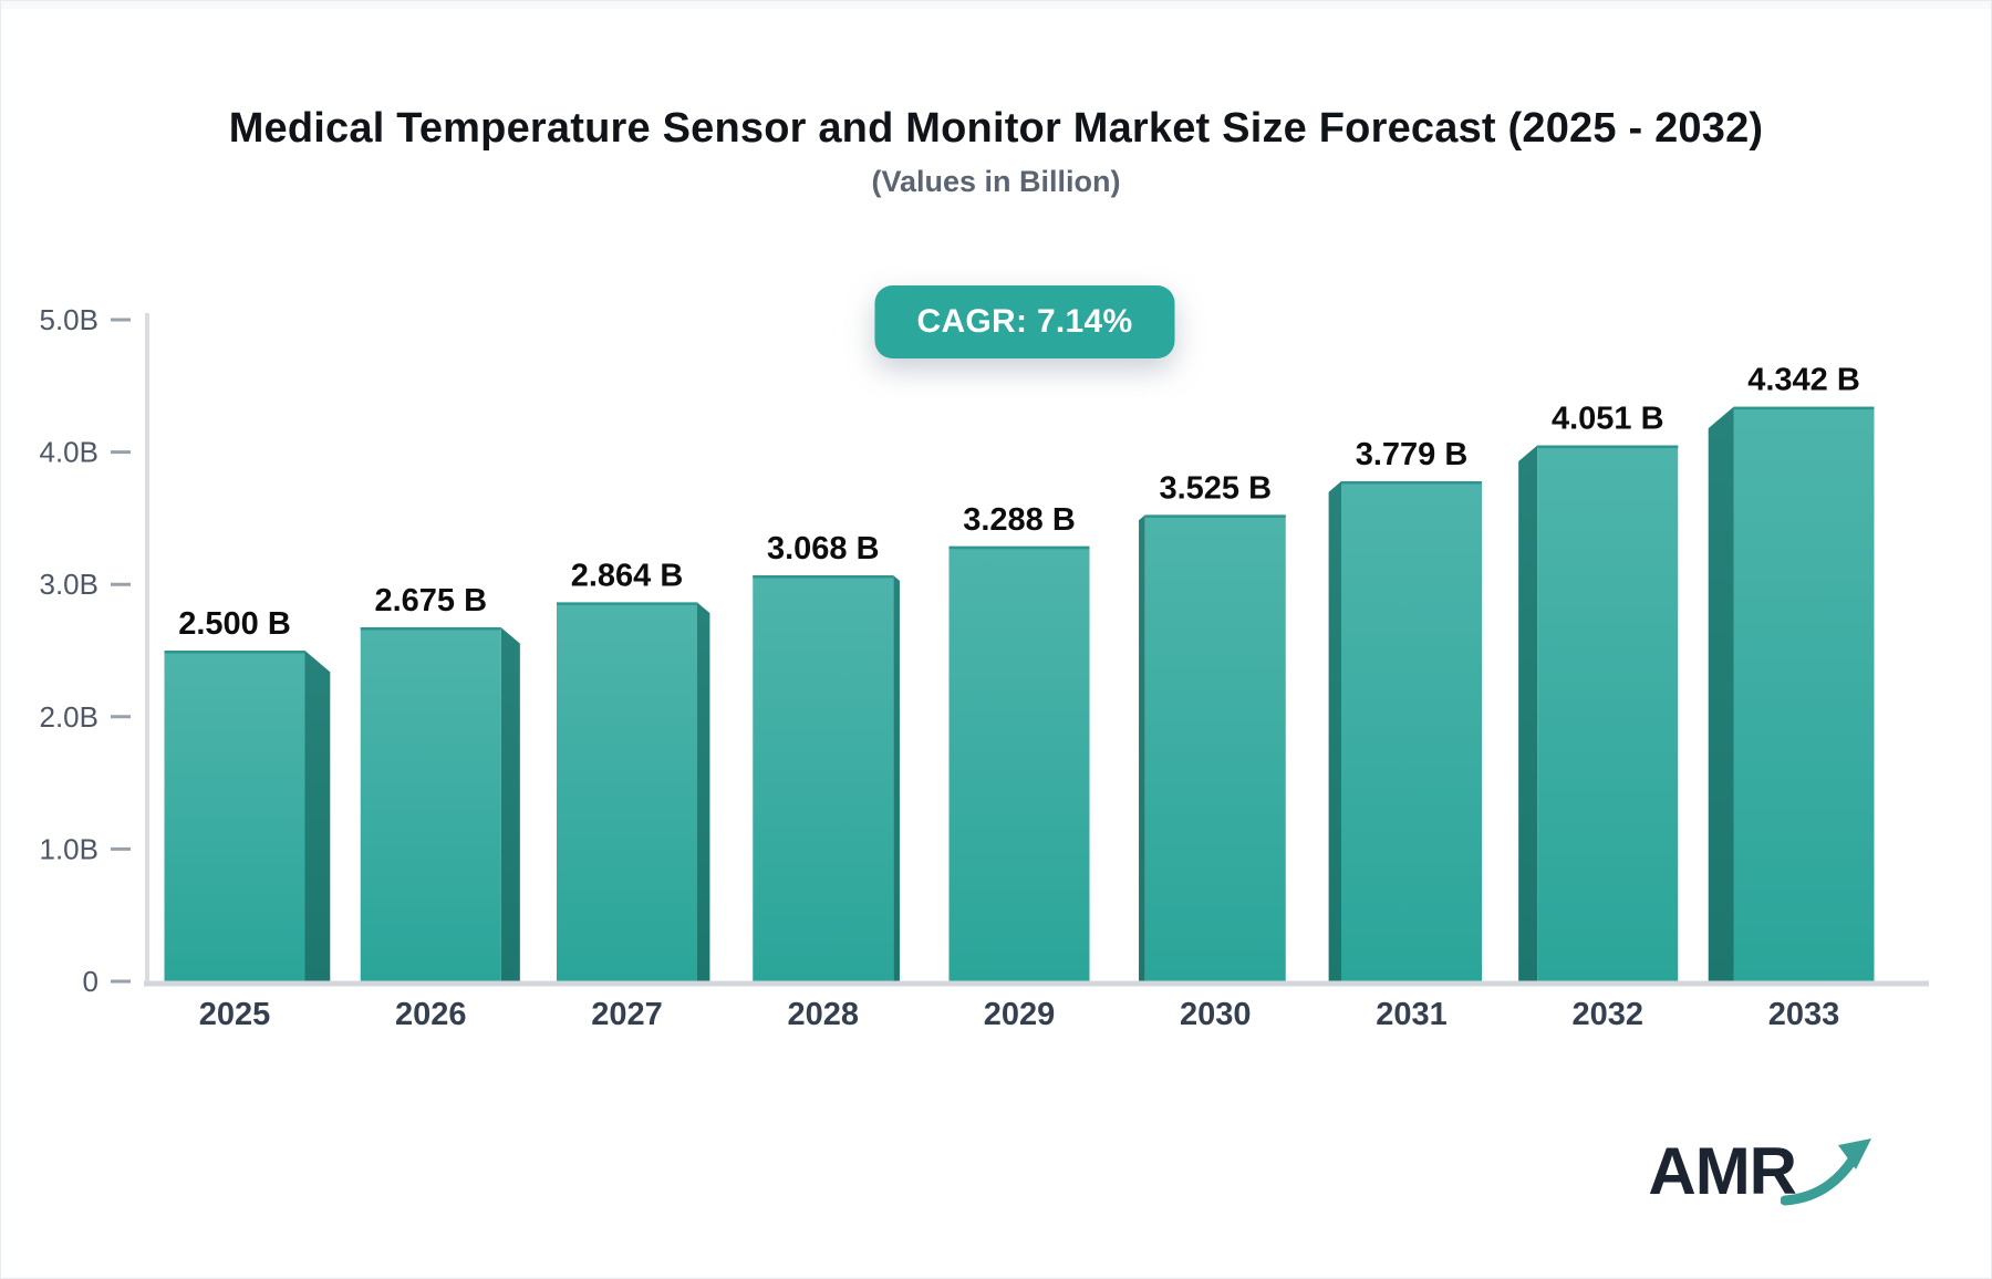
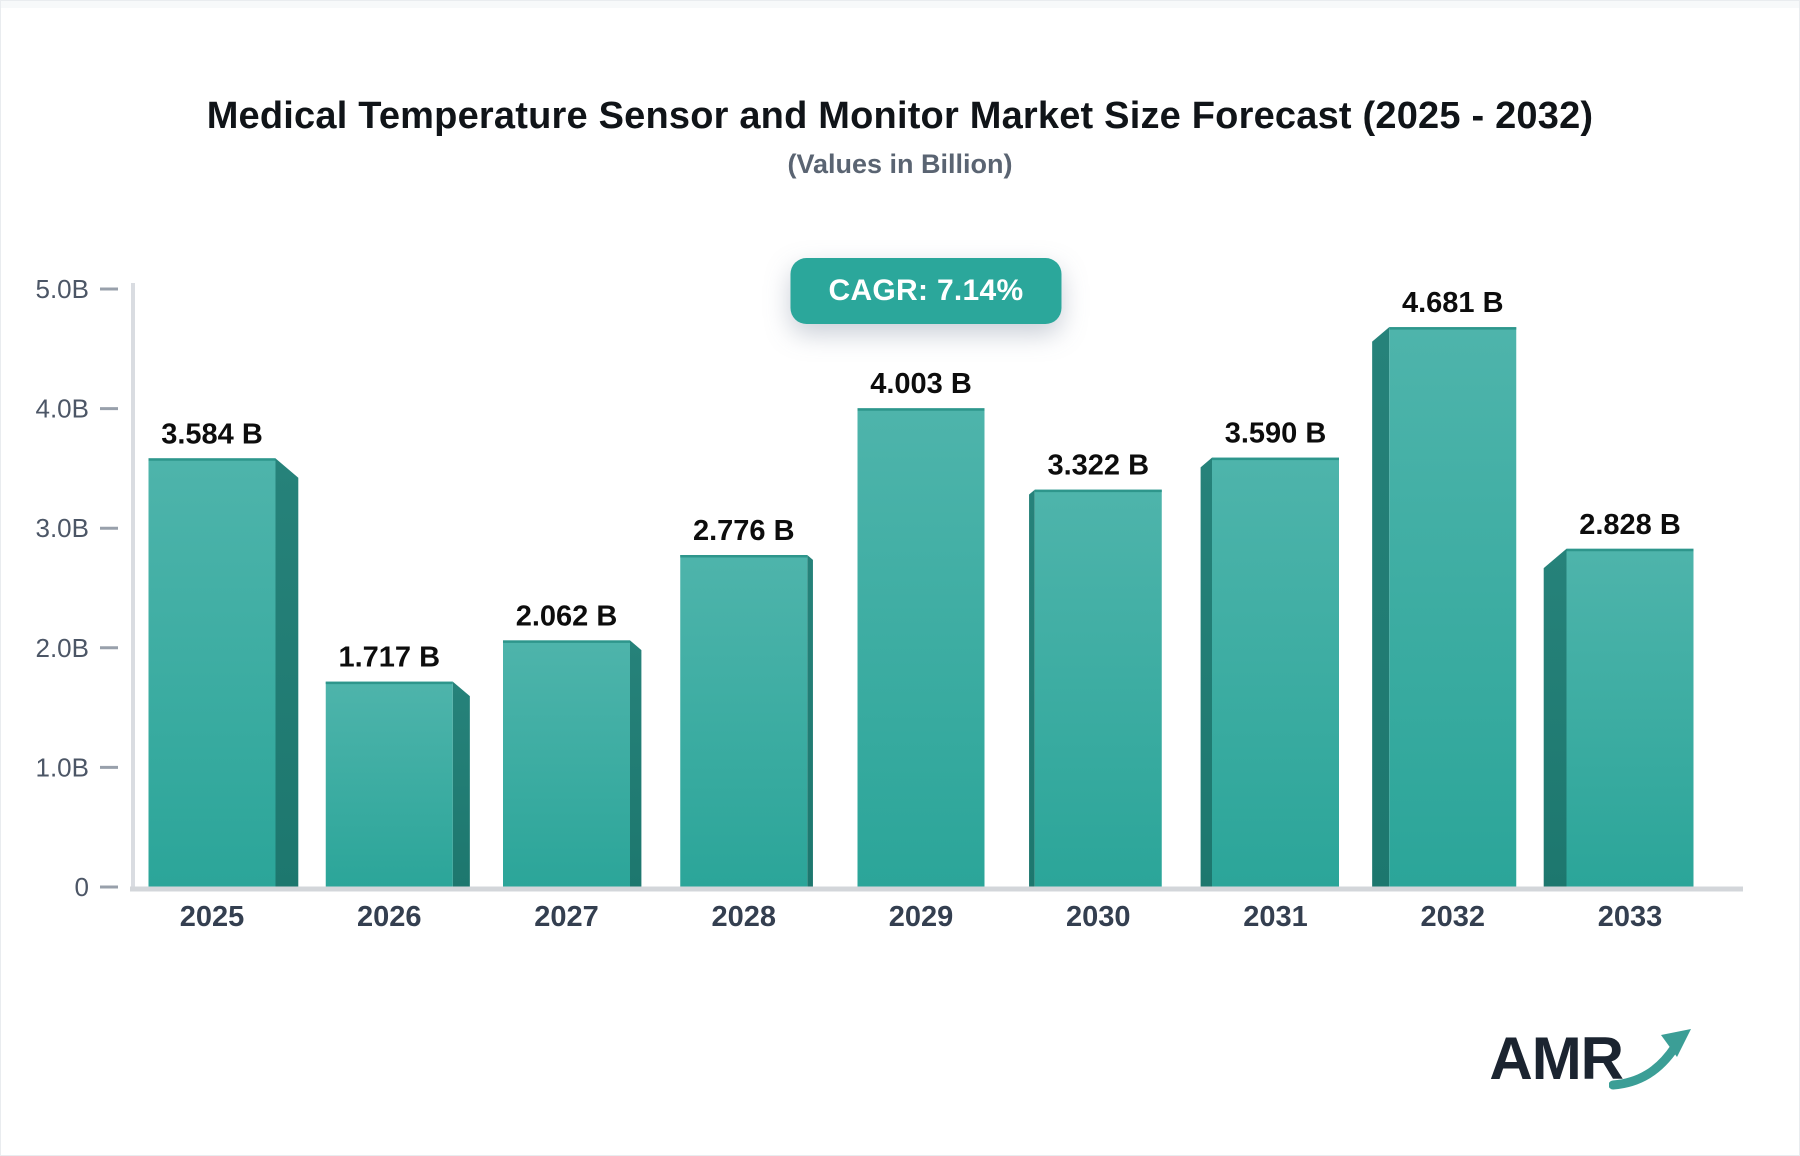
2025: 2.500 -> 3.584
2026: 2.675 -> 1.717
2027: 2.864 -> 2.062
2028: 3.068 -> 2.776
2029: 3.288 -> 4.003
2030: 3.525 -> 3.322
2031: 3.779 -> 3.590
2032: 4.051 -> 4.681
2033: 4.342 -> 2.828
